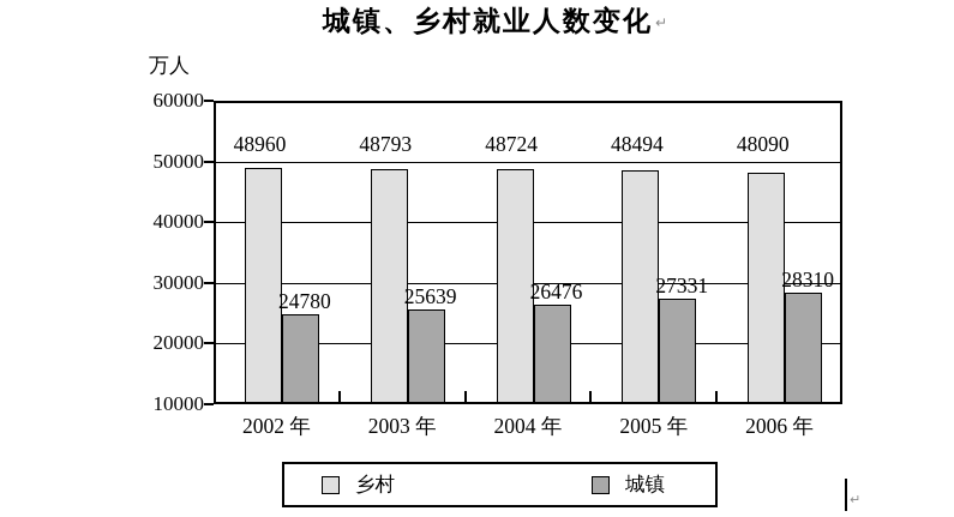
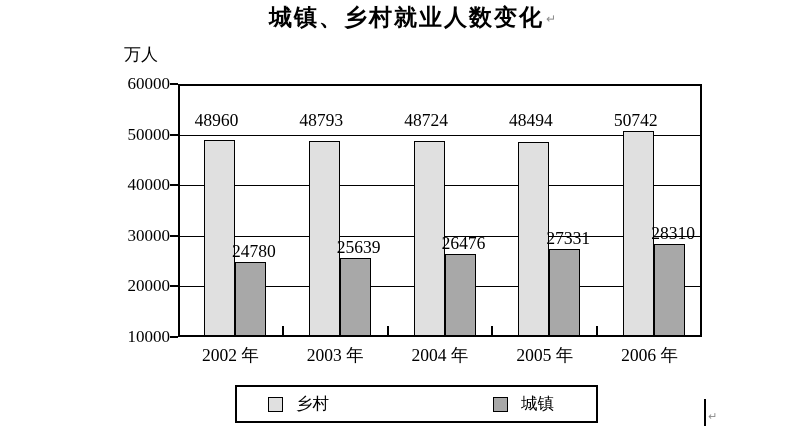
乡村/2006 年: 48090 -> 50742
